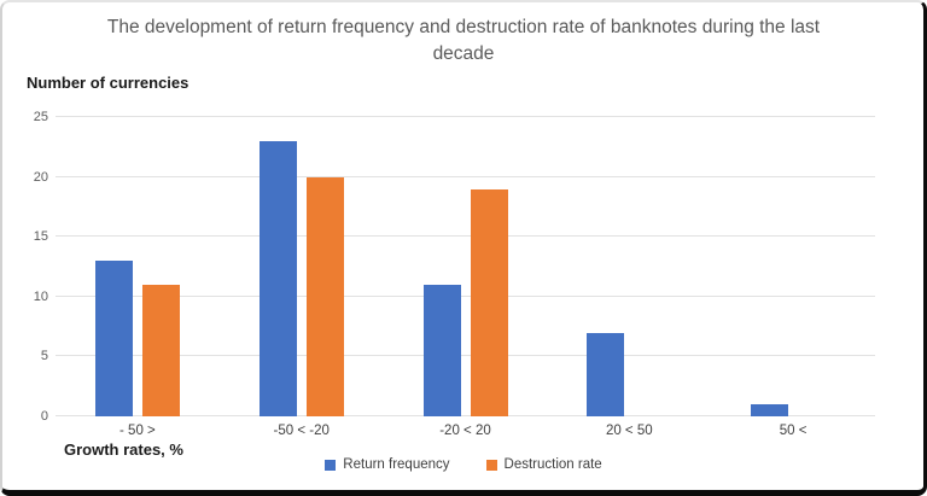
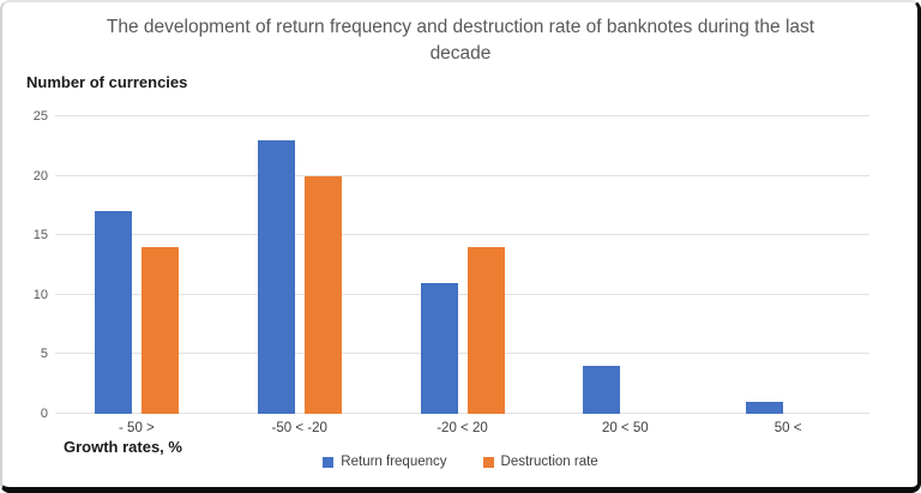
Return frequency/- 50 >: 13 -> 17
Destruction rate/- 50 >: 11 -> 14
Destruction rate/-20 < 20: 19 -> 14
Return frequency/20 < 50: 7 -> 4
